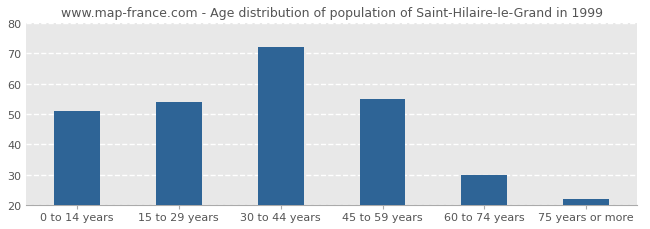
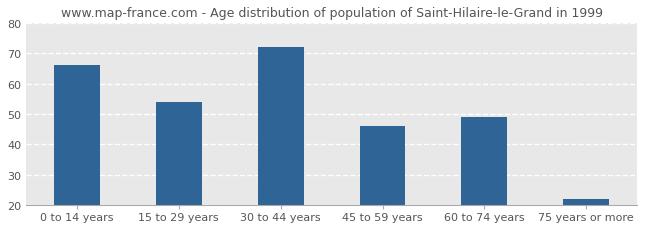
0 to 14 years: 51 -> 66
45 to 59 years: 55 -> 46
60 to 74 years: 30 -> 49
